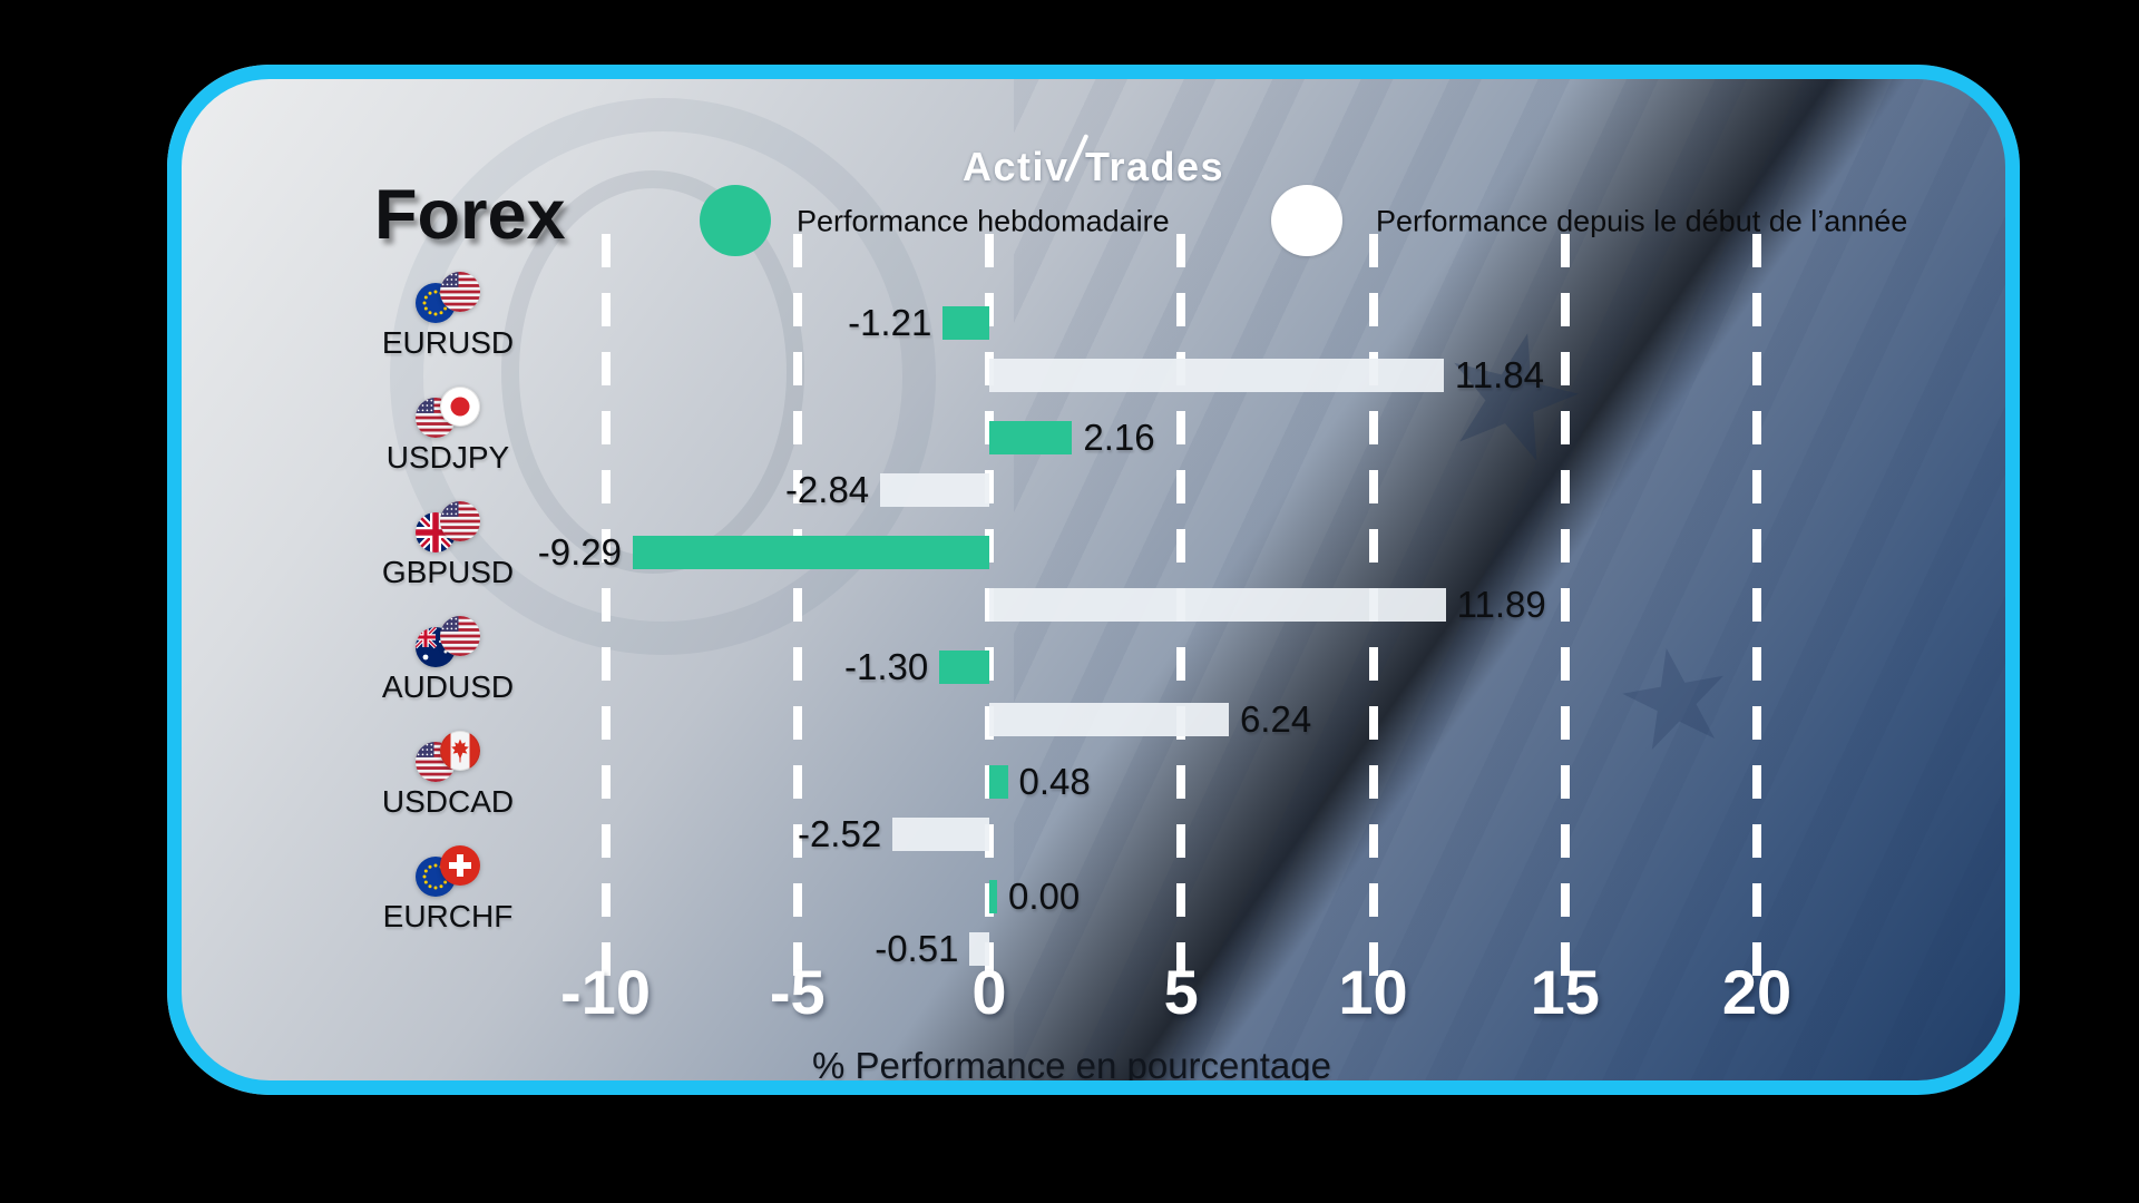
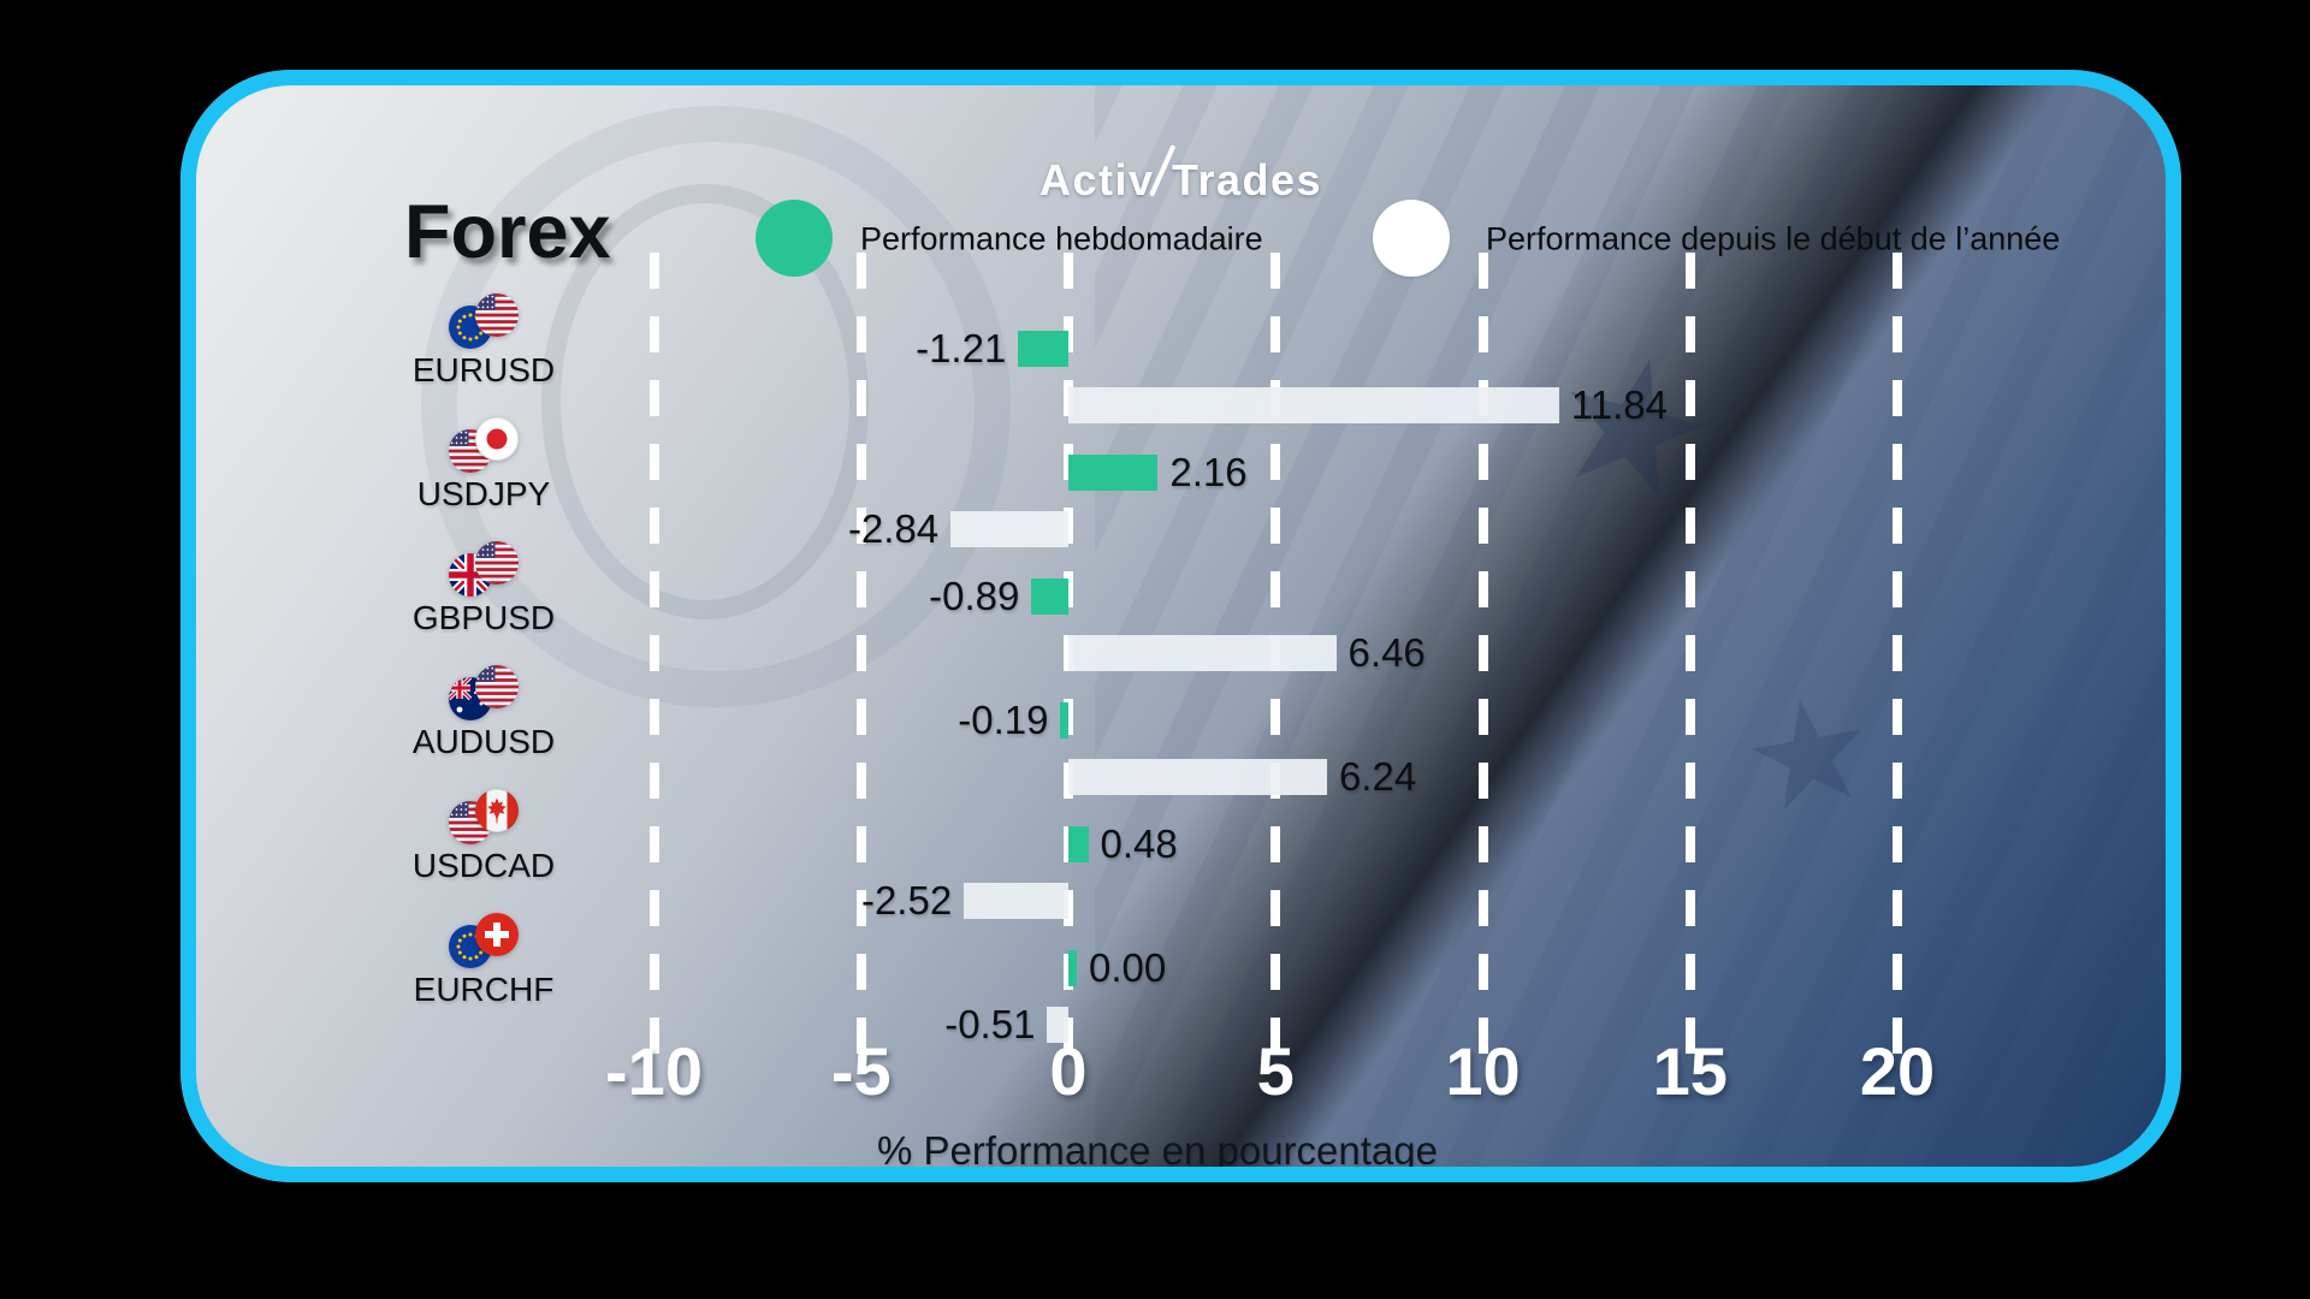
Performance hebdomadaire/GBPUSD: -9.29 -> -0.89
Performance depuis le début de l’année/GBPUSD: 11.89 -> 6.46
Performance hebdomadaire/AUDUSD: -1.30 -> -0.19
